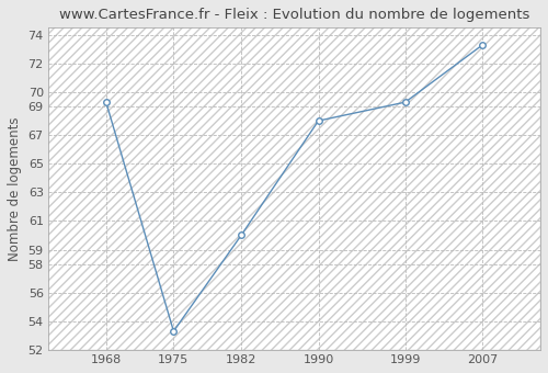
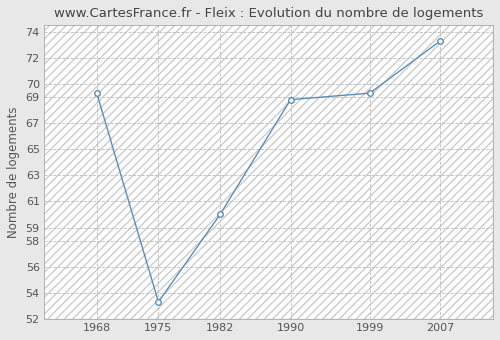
1990: 68.0 -> 68.8
